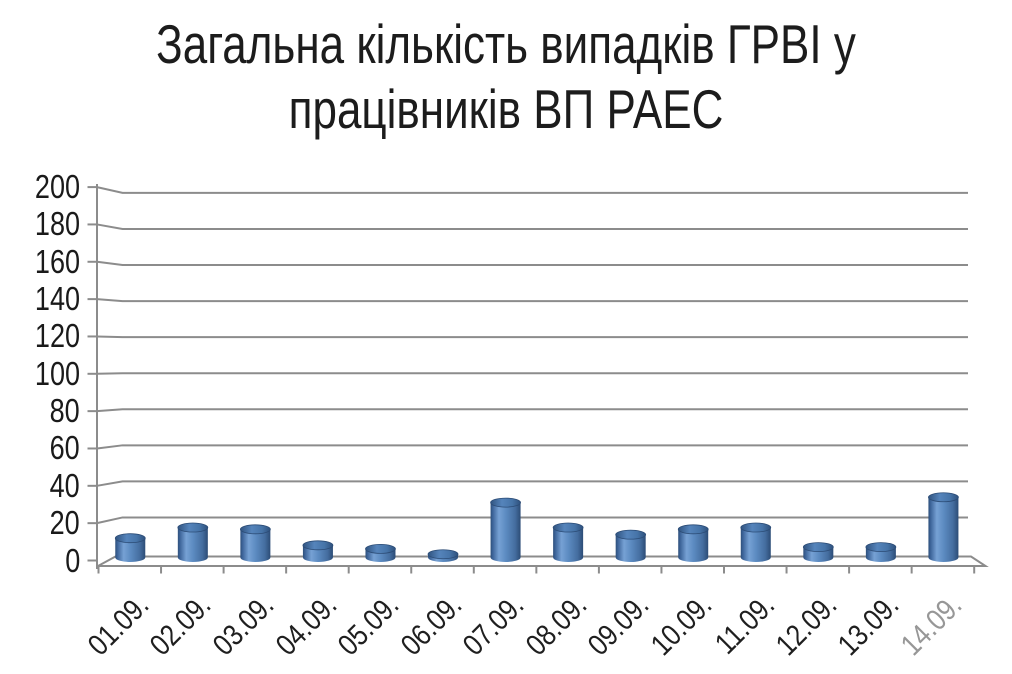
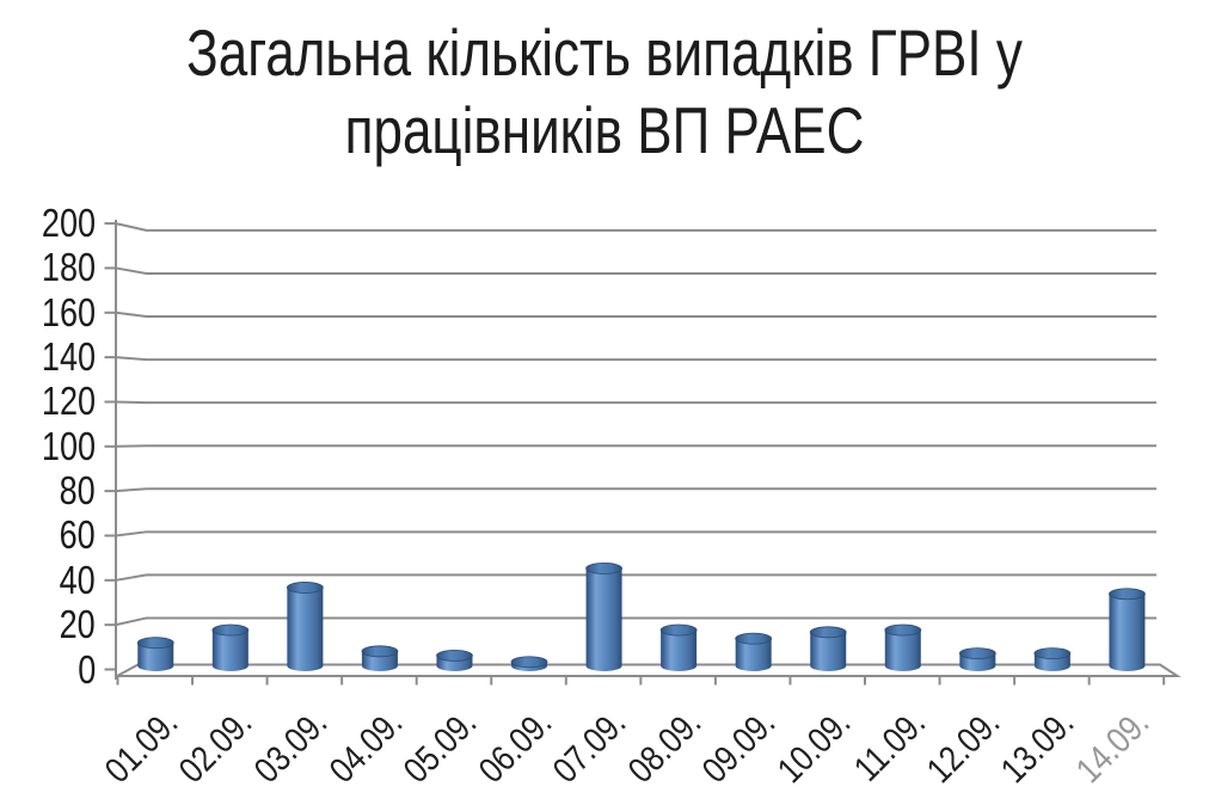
03.09.: 15 -> 36
07.09.: 30 -> 45
